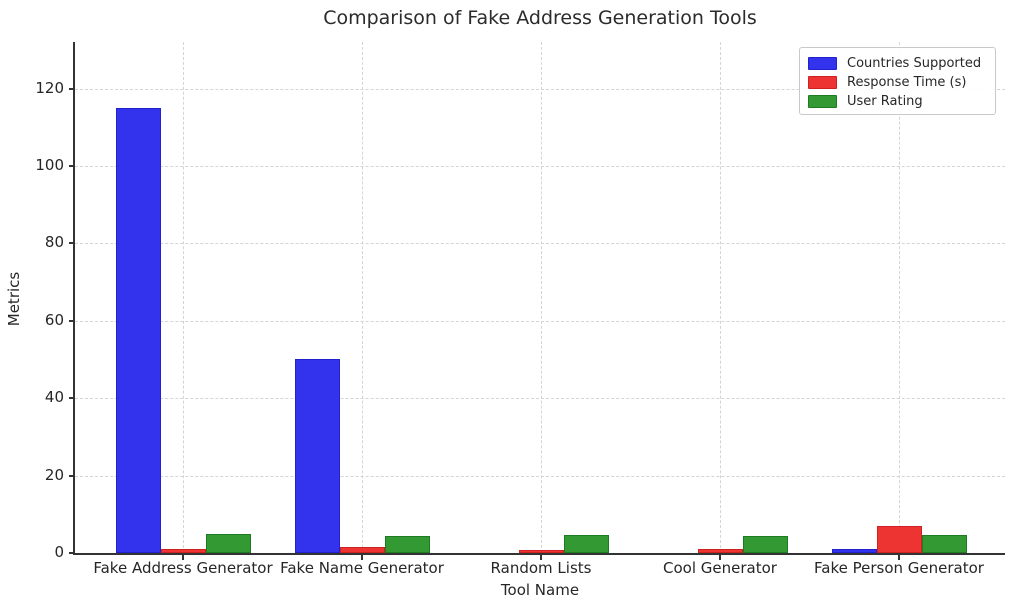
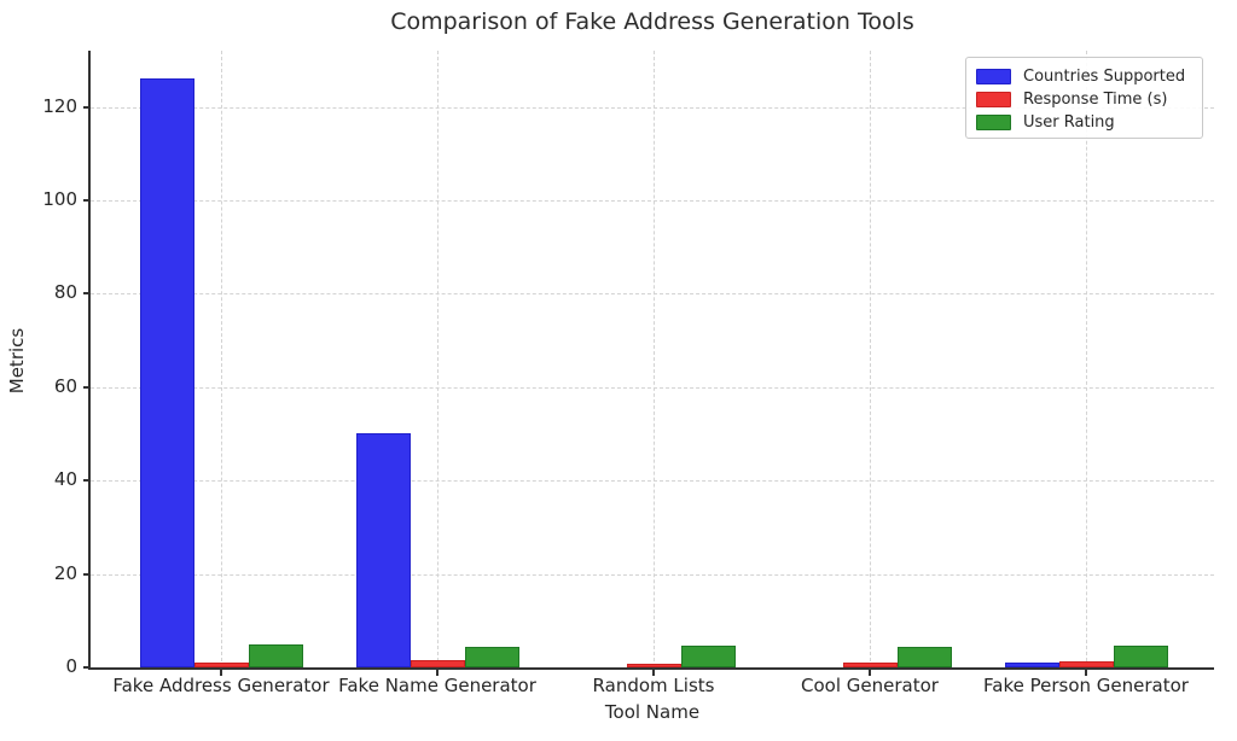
Countries Supported/Fake Address Generator: 115 -> 126
Response Time (s)/Fake Person Generator: 7 -> 1
